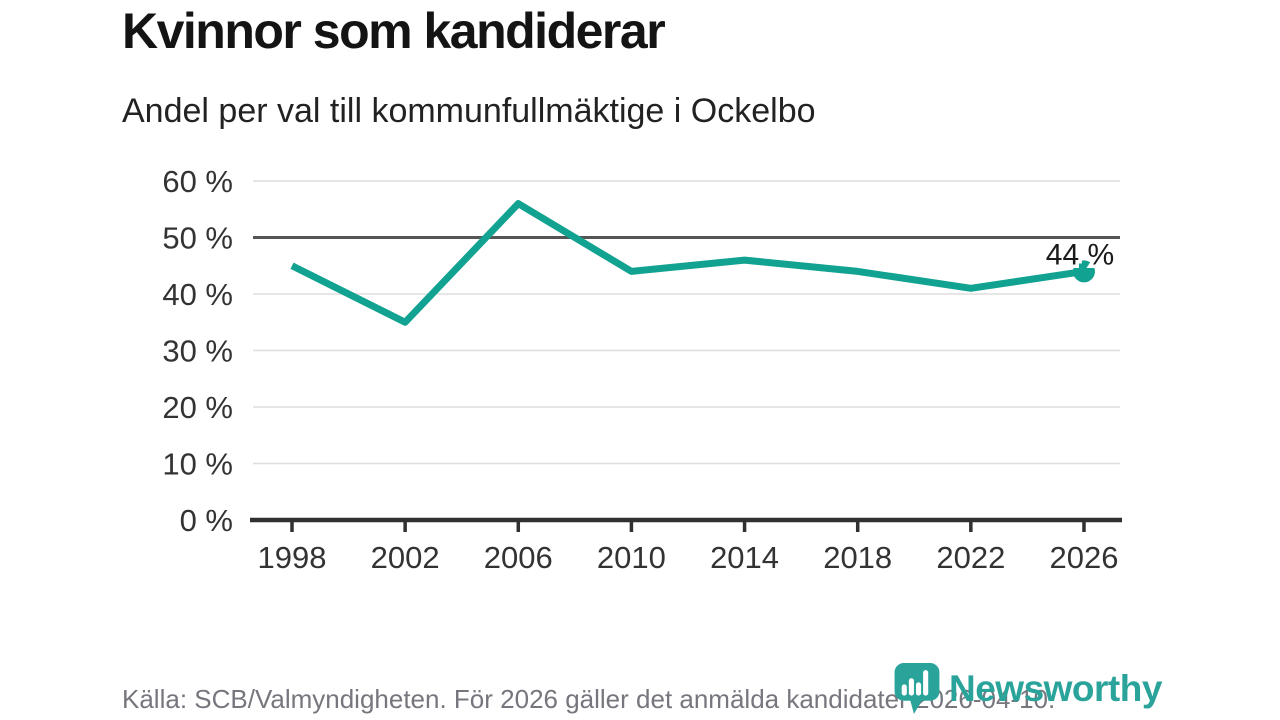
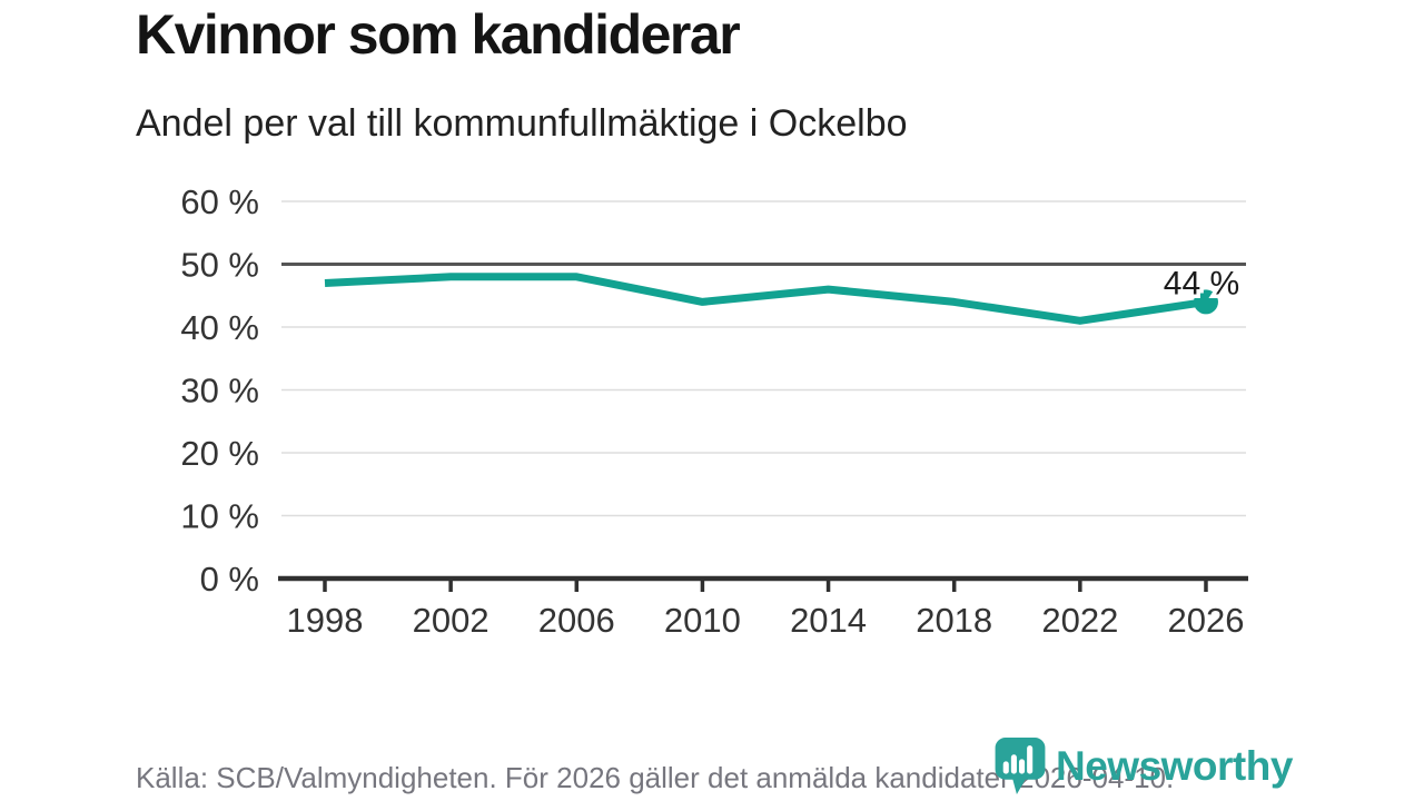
1998: 45% -> 47%
2002: 35% -> 48%
2006: 56% -> 48%
